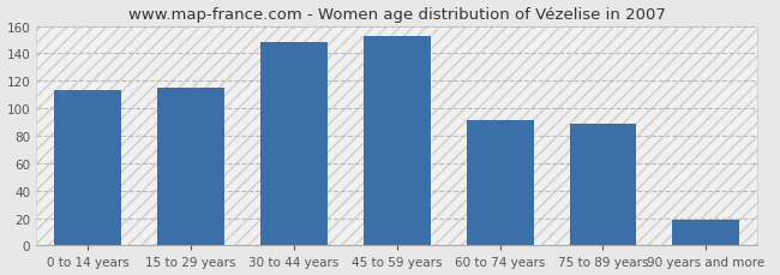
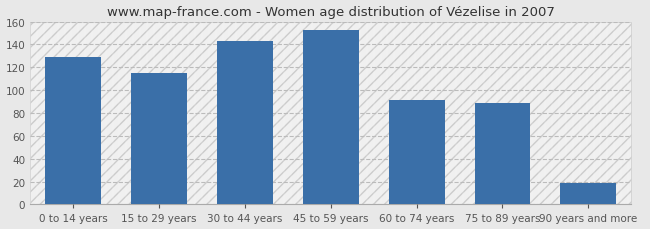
0 to 14 years: 113 -> 129
30 to 44 years: 148 -> 143
